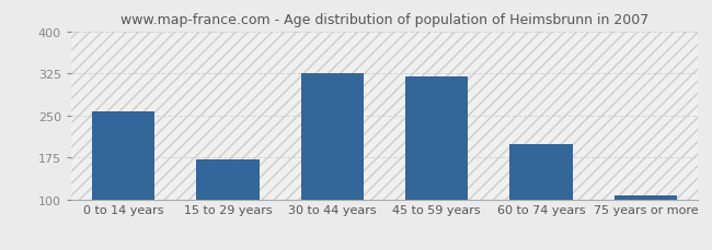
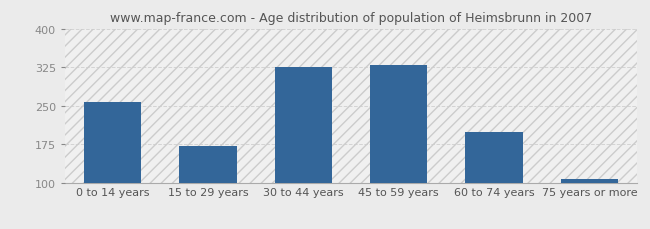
45 to 59 years: 320 -> 330
